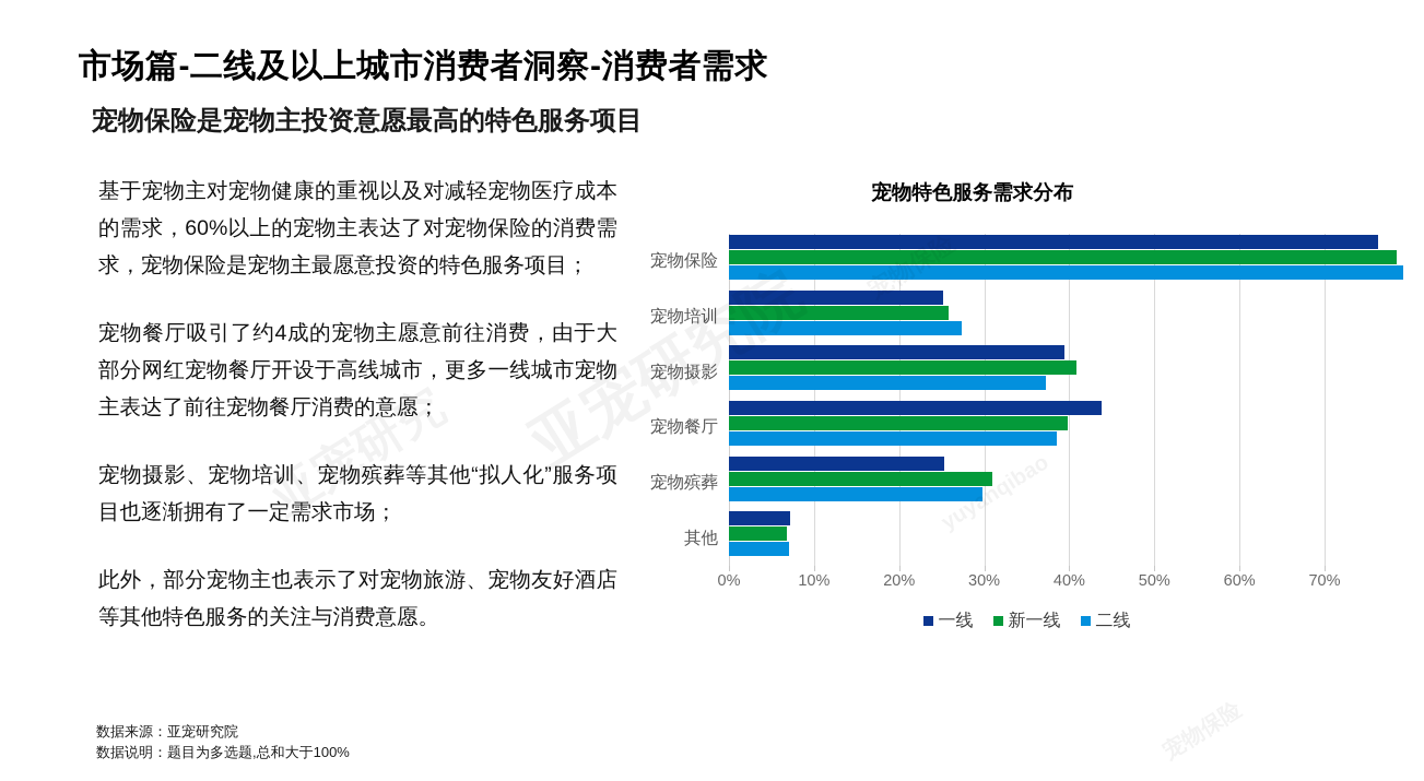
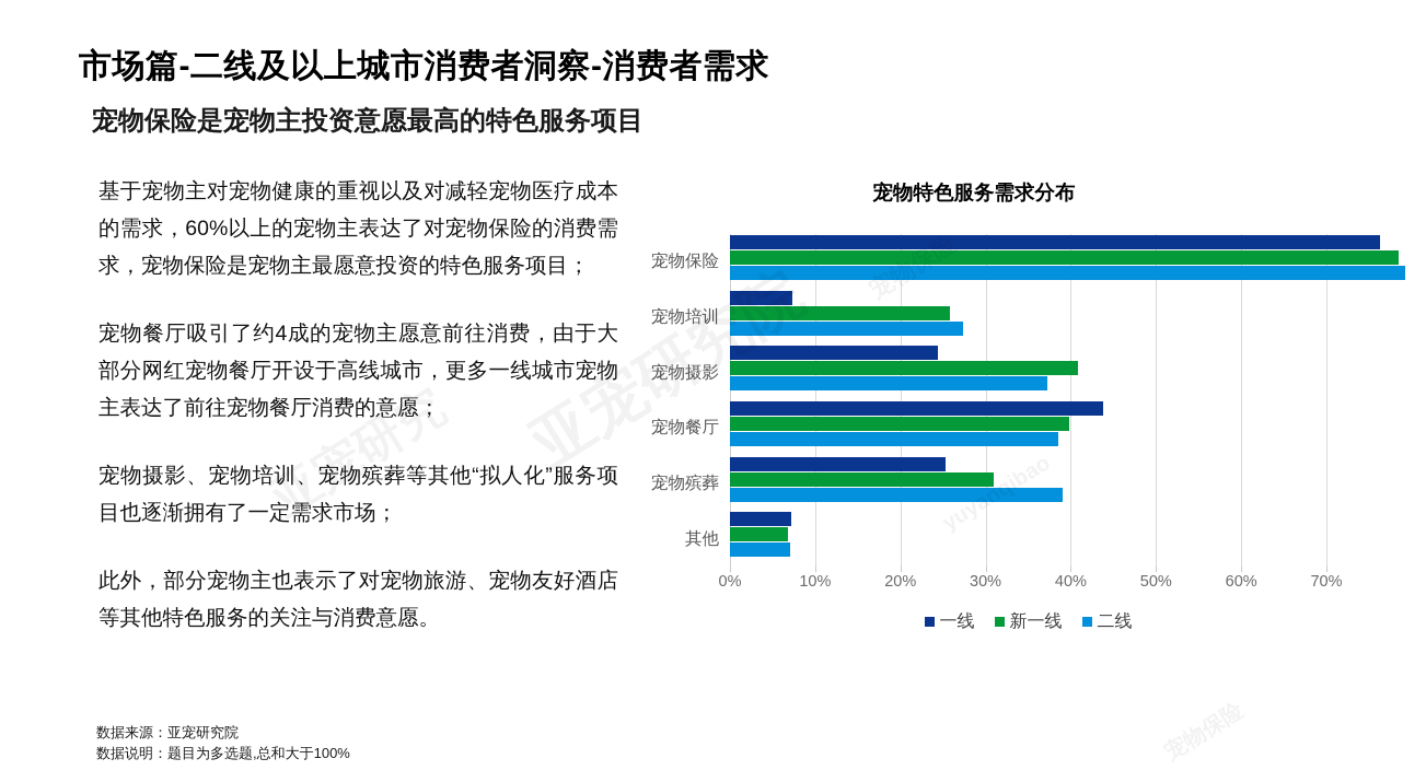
一线/宠物培训: 21% -> 6%
一线/宠物摄影: 32% -> 20%
二线/宠物殡葬: 24% -> 32%
